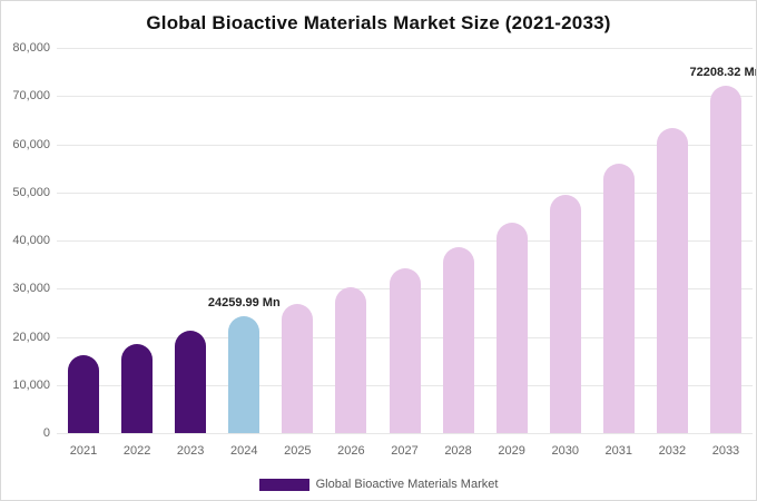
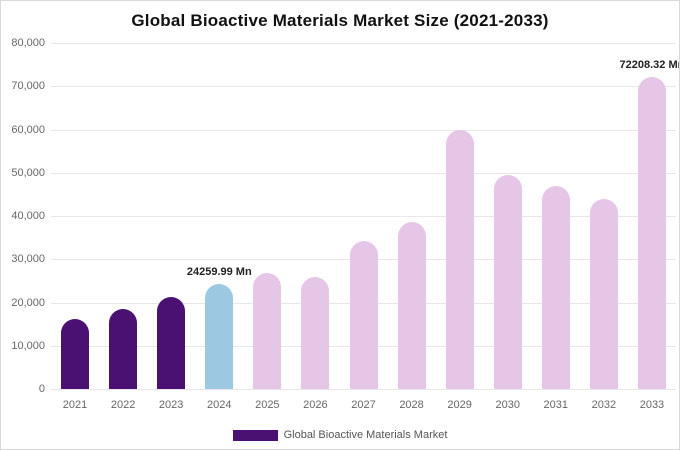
2026: 30000 -> 26000
2029: 44000 -> 60000
2031: 56000 -> 47000
2032: 63000 -> 44000
